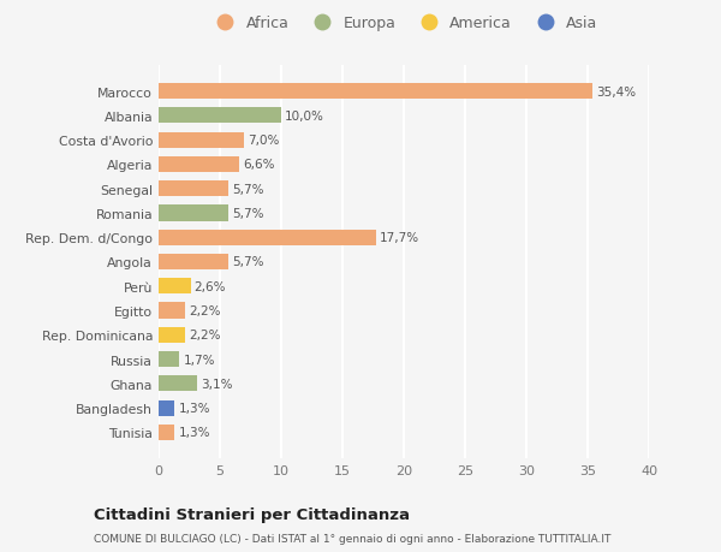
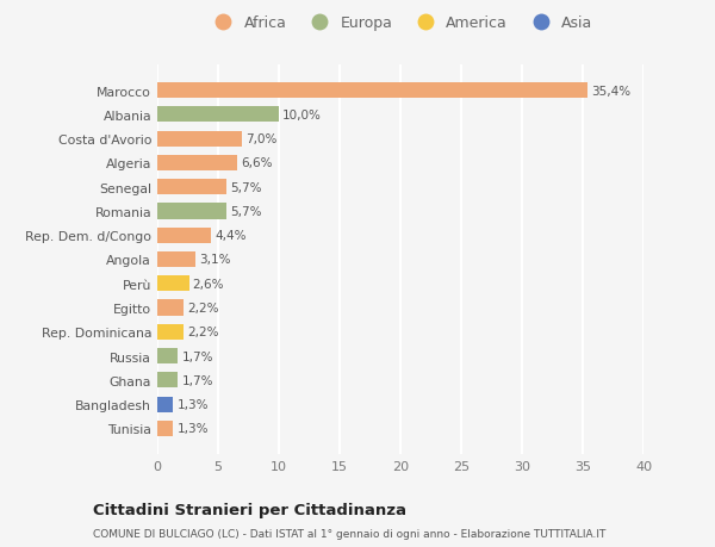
Rep. Dem. d/Congo: 17,7% -> 4,4%
Angola: 5,7% -> 3,1%
Ghana: 3,1% -> 1,7%
